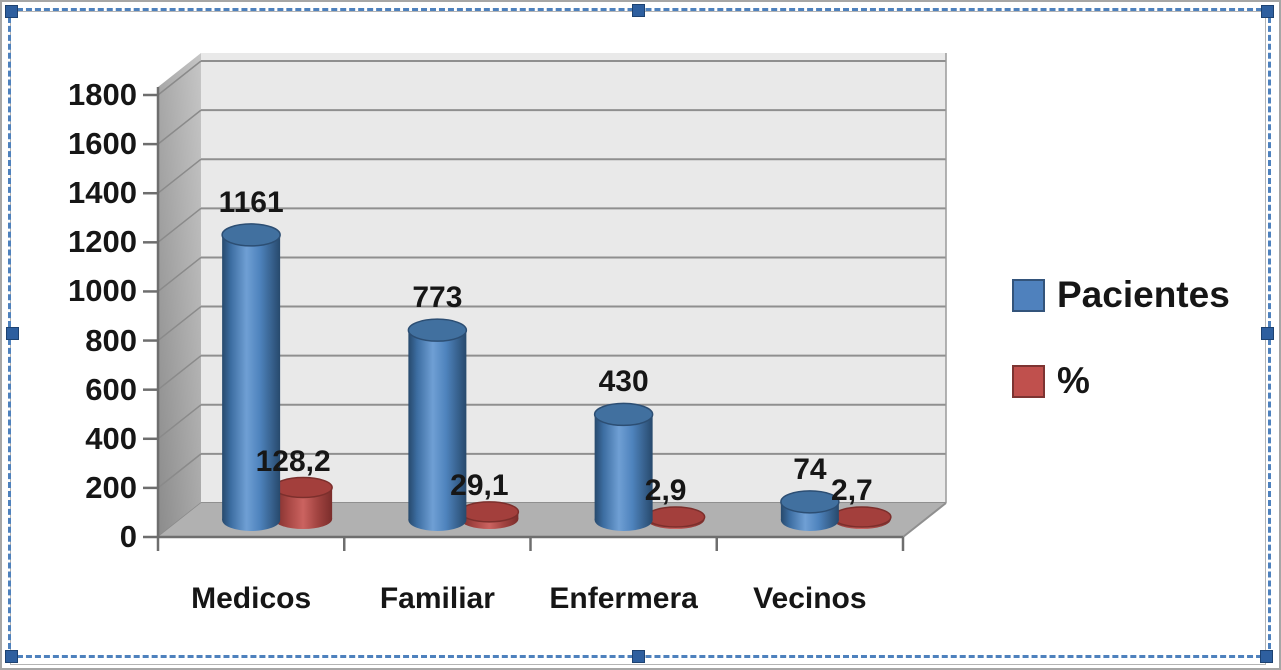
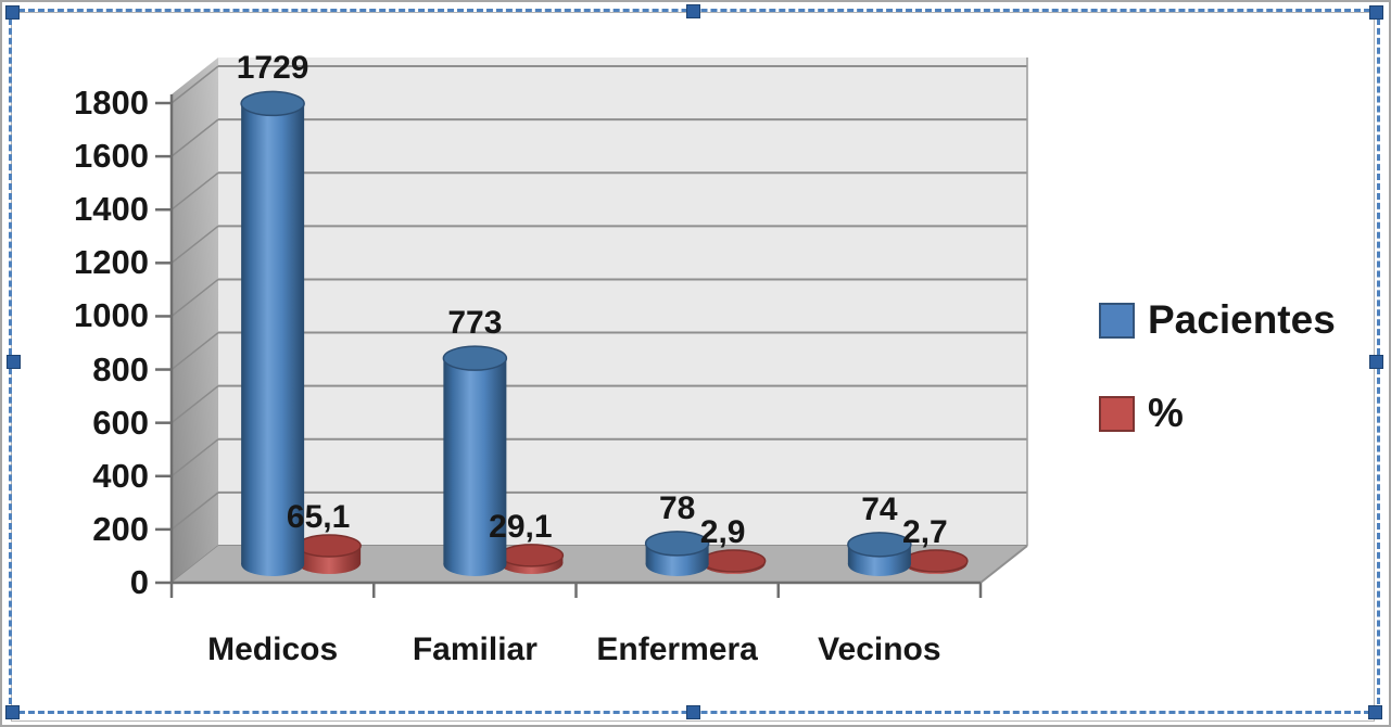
Pacientes/Medicos: 1161 -> 1729
%/Medicos: 128,2 -> 65,1
Pacientes/Enfermera: 430 -> 78
